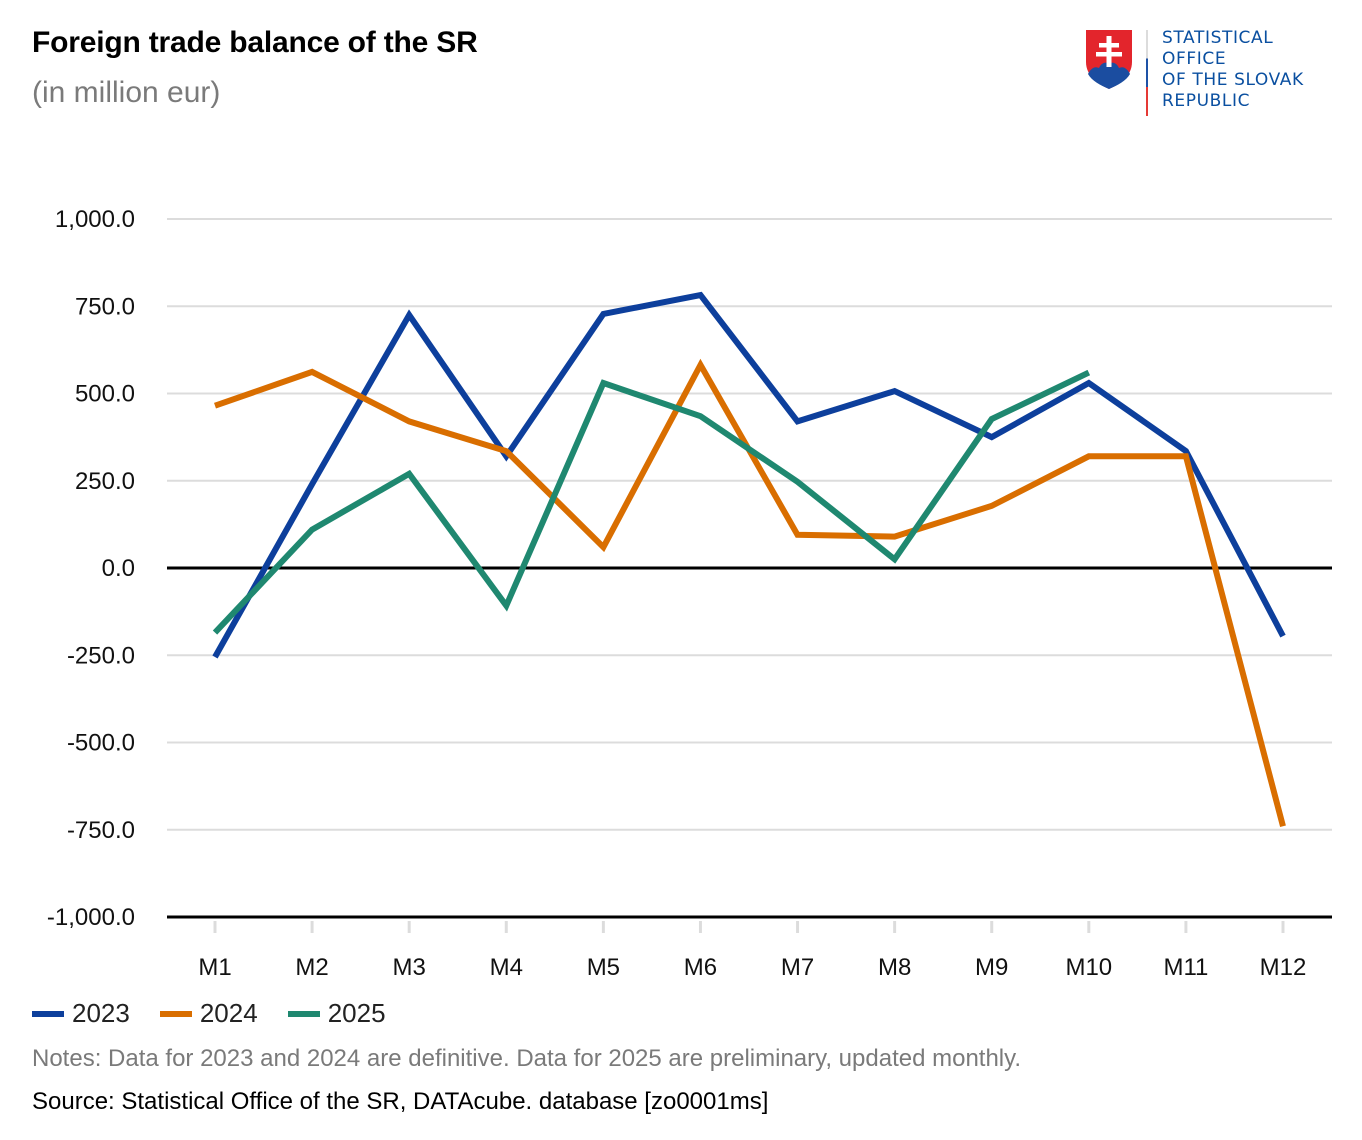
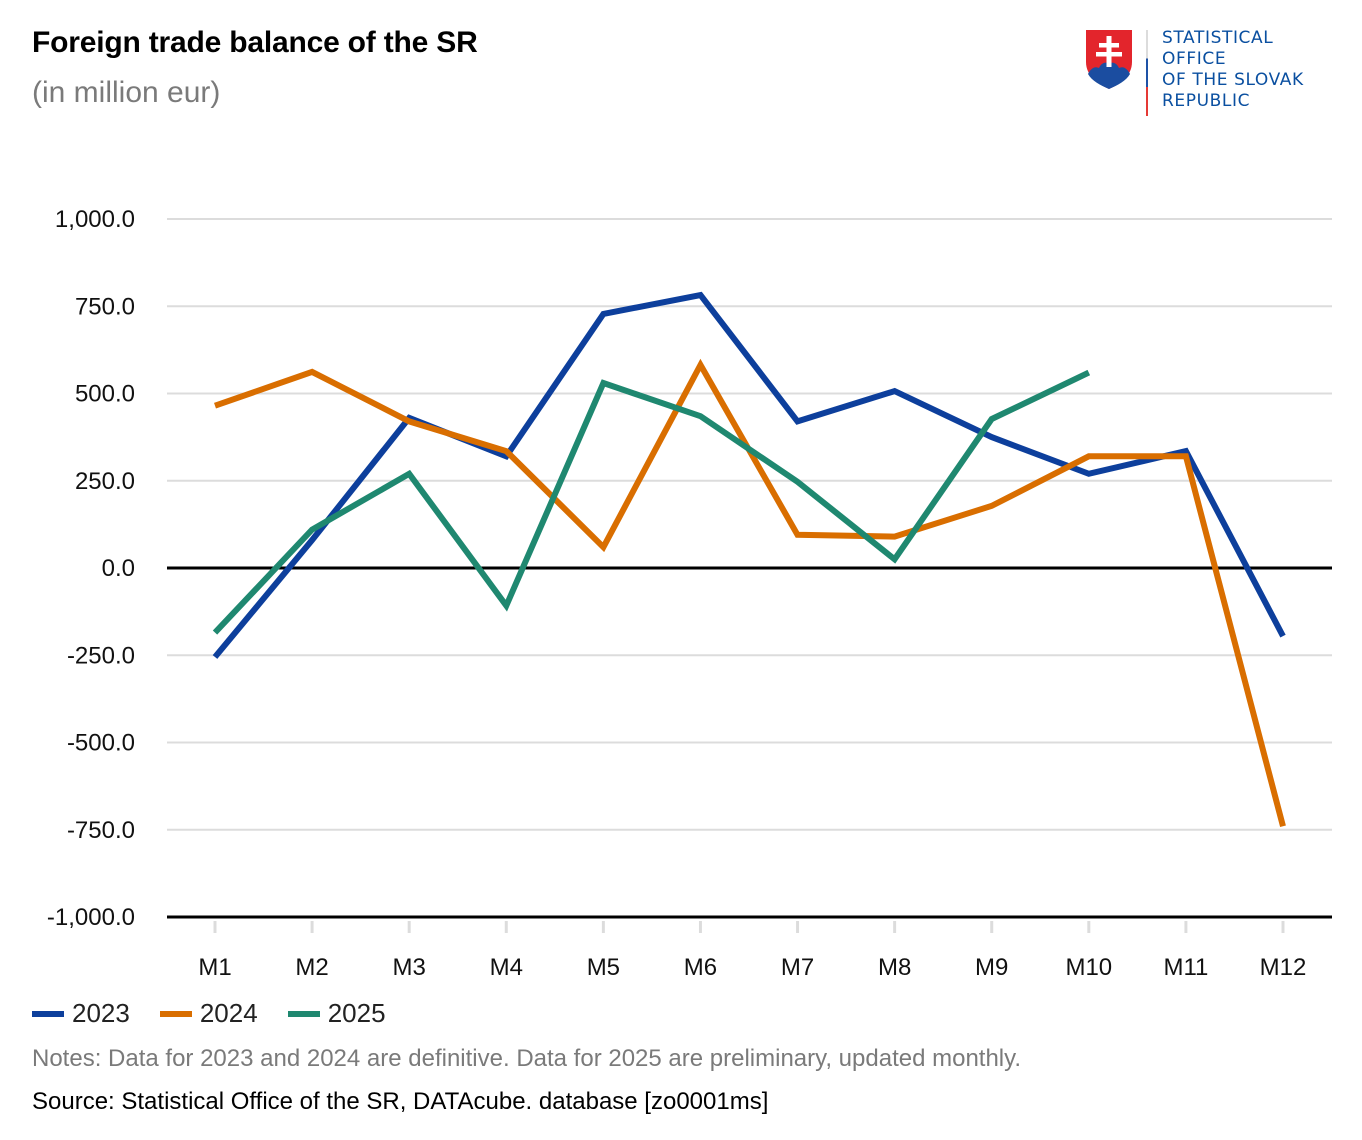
2023/M2: 240 -> 80
2023/M3: 720 -> 430
2023/M10: 530 -> 270
